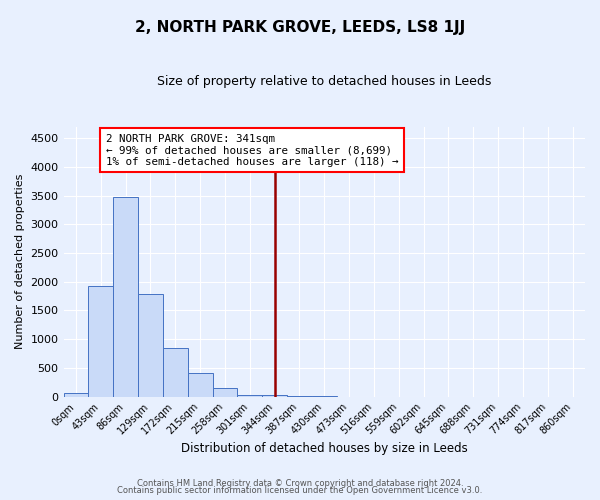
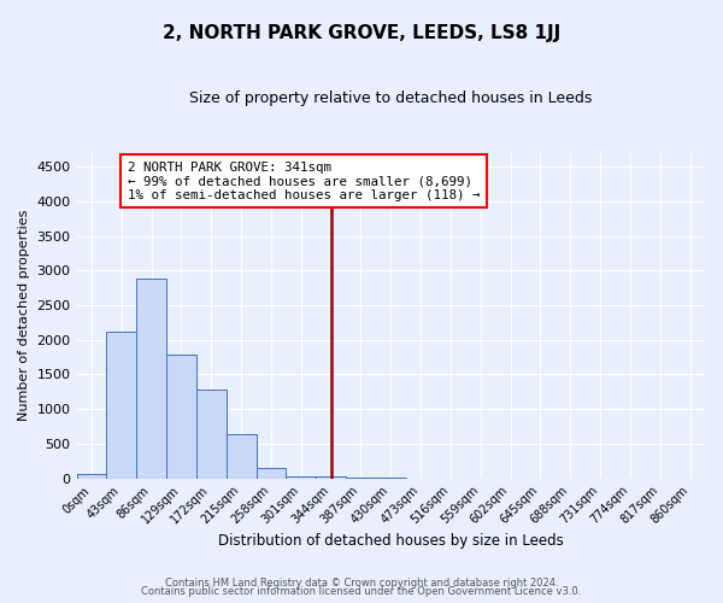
43sqm: 1920 -> 2120
86sqm: 3480 -> 2880
172sqm: 860 -> 1280
215sqm: 420 -> 640
